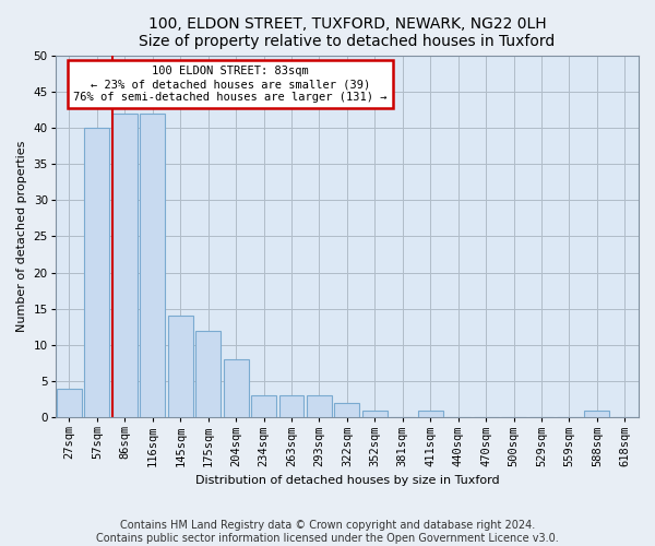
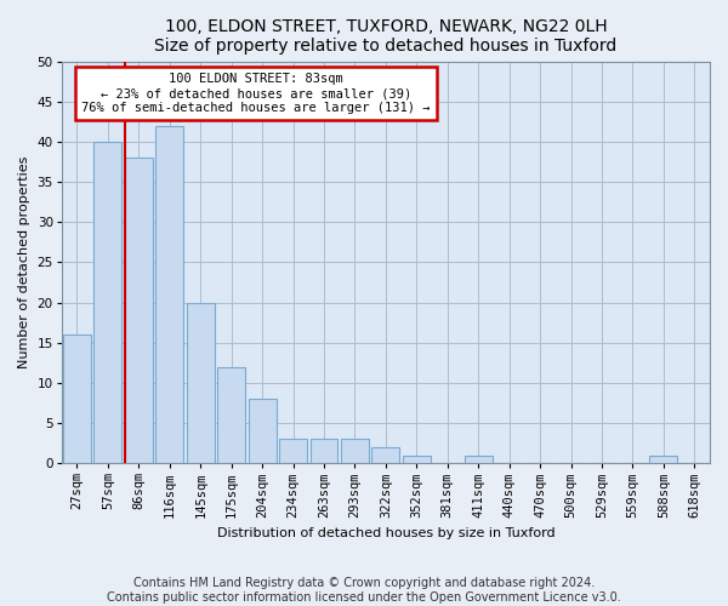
27sqm: 4 -> 16
86sqm: 42 -> 38
145sqm: 14 -> 20
